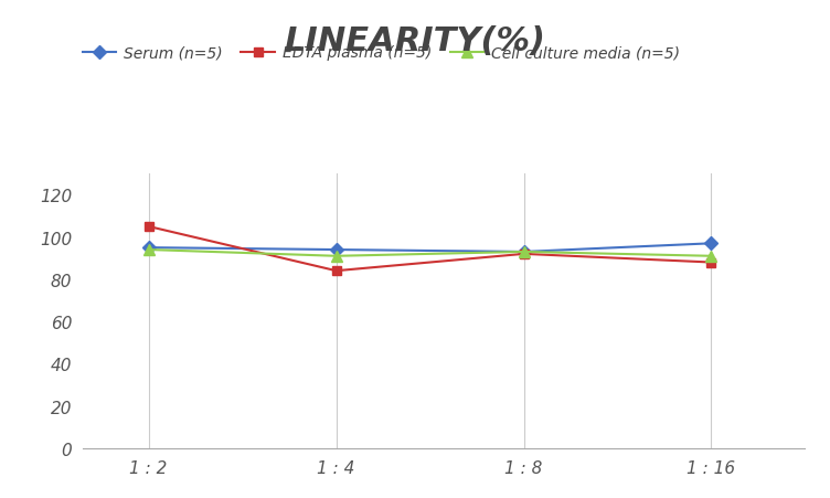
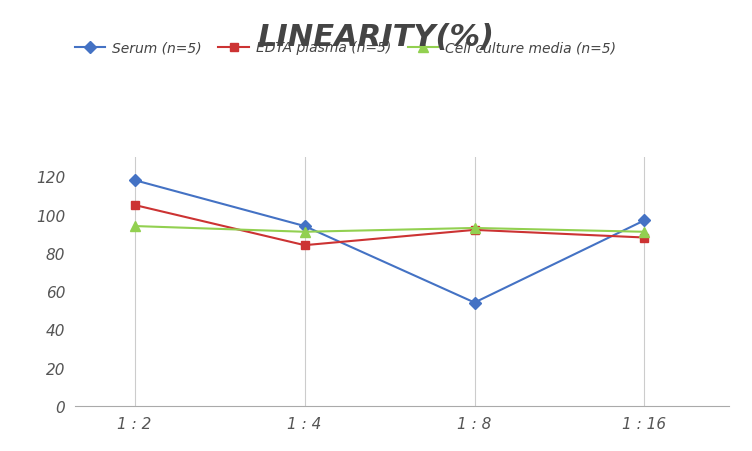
Serum (n=5)/1 : 2: 95 -> 118
Serum (n=5)/1 : 8: 93 -> 54
